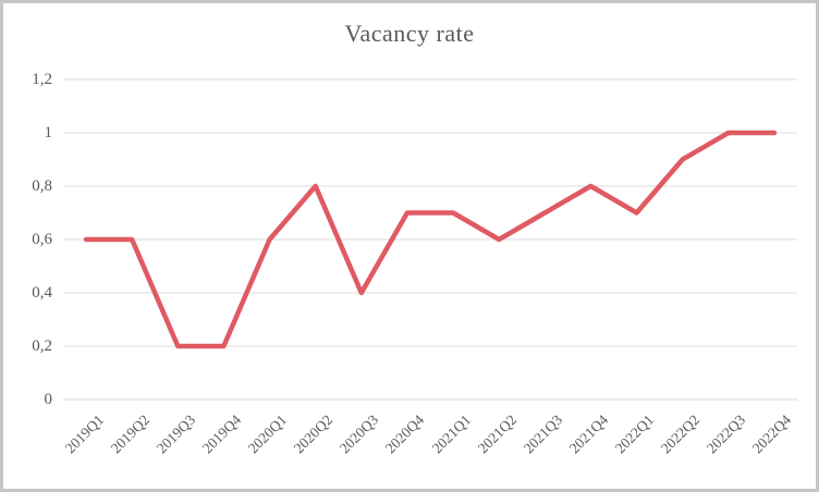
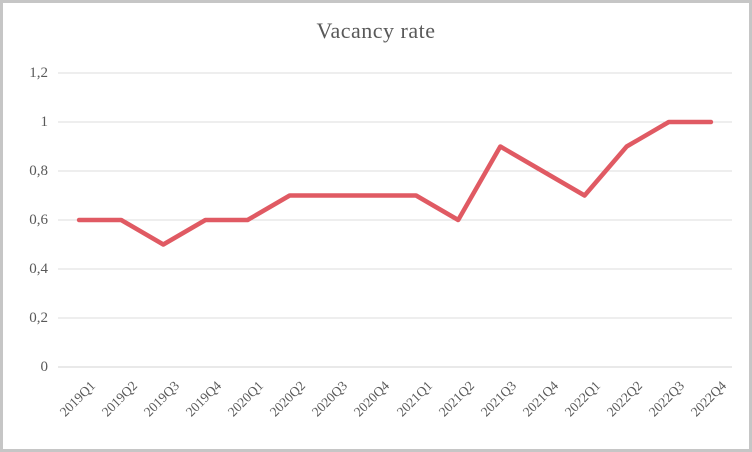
2019Q3: 0,2 -> 0,5
2019Q4: 0,2 -> 0,6
2020Q2: 0,8 -> 0,7
2020Q3: 0,4 -> 0,7
2021Q3: 0,7 -> 0,9
